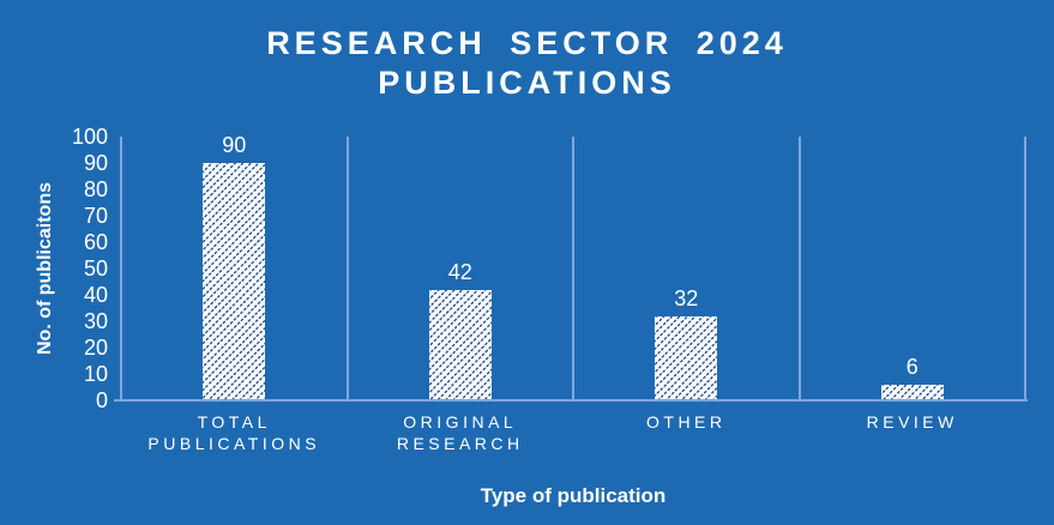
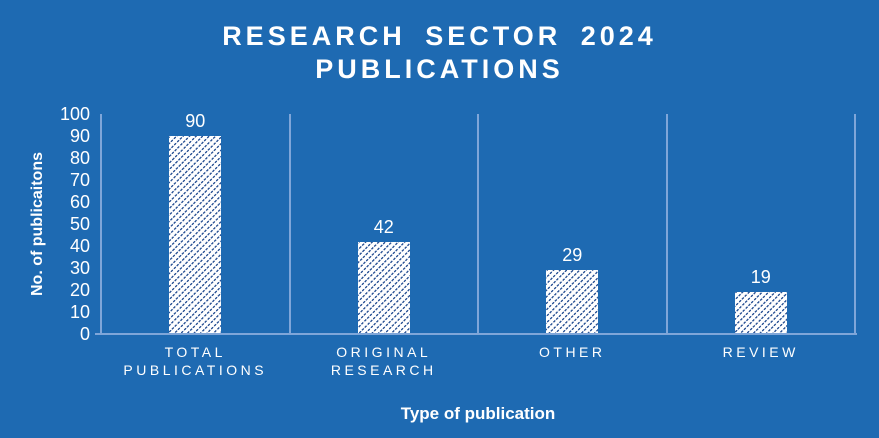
OTHER: 32 -> 29
REVIEW: 6 -> 19
